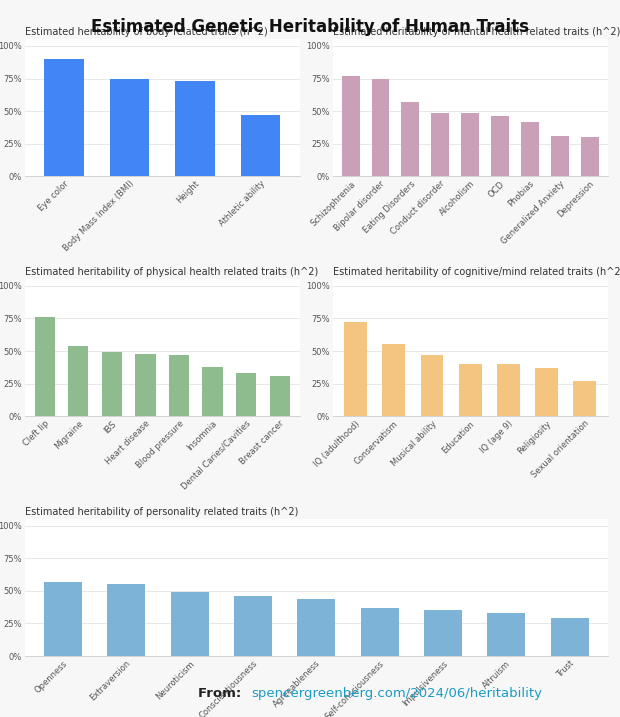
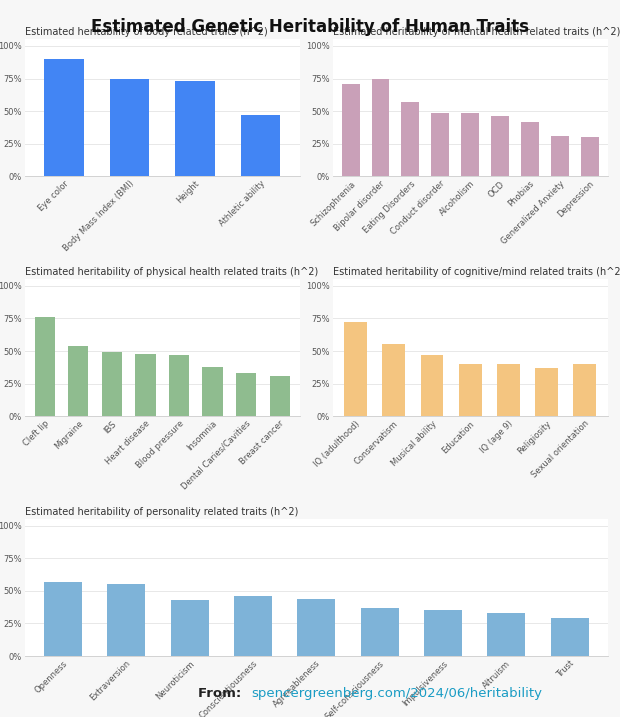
Schizophrenia: 77% -> 71%
Sexual orientation: 27% -> 40%
Estimated heritability of personality related traits (h^2)/Neuroticism: 49% -> 43%
